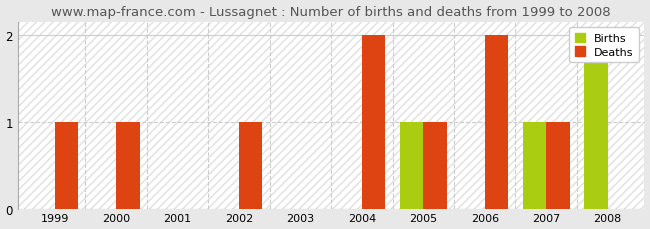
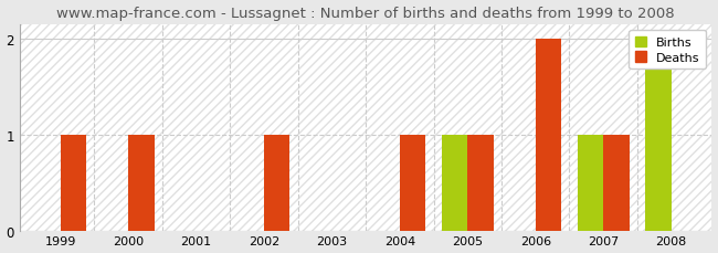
Deaths/2004: 2 -> 1
